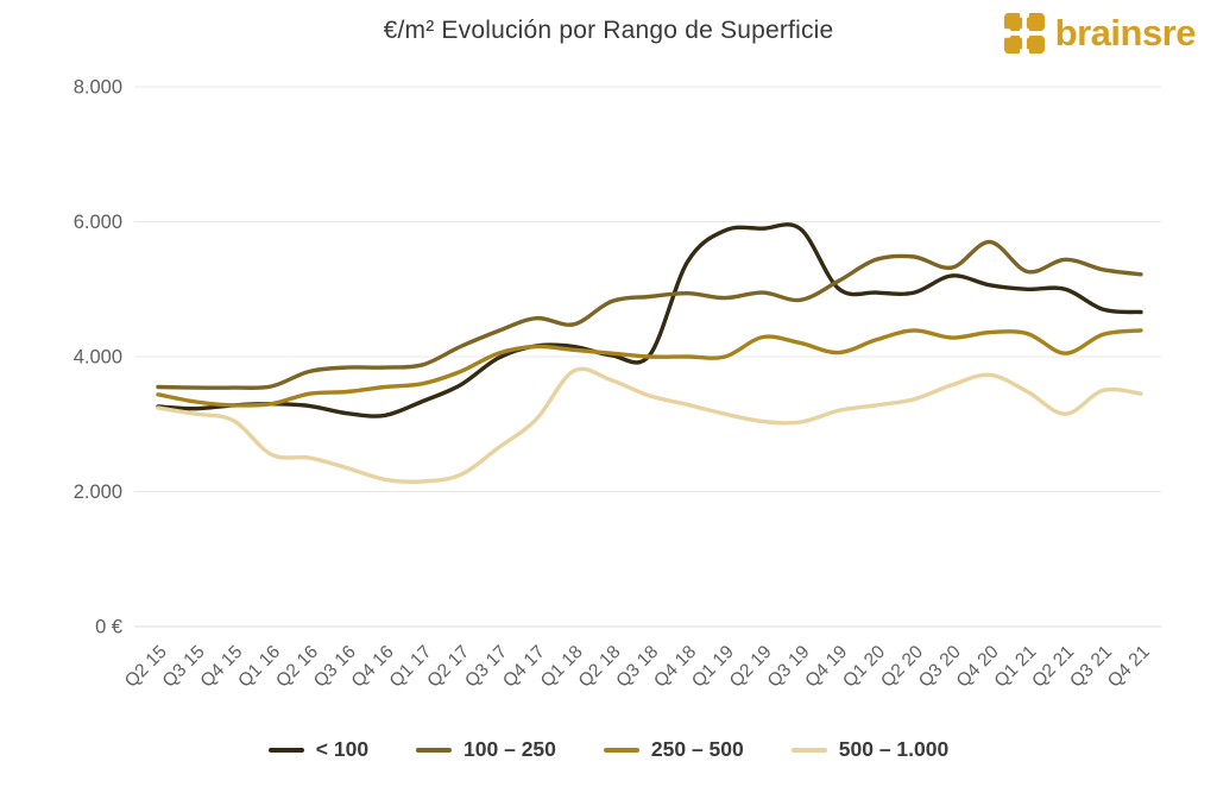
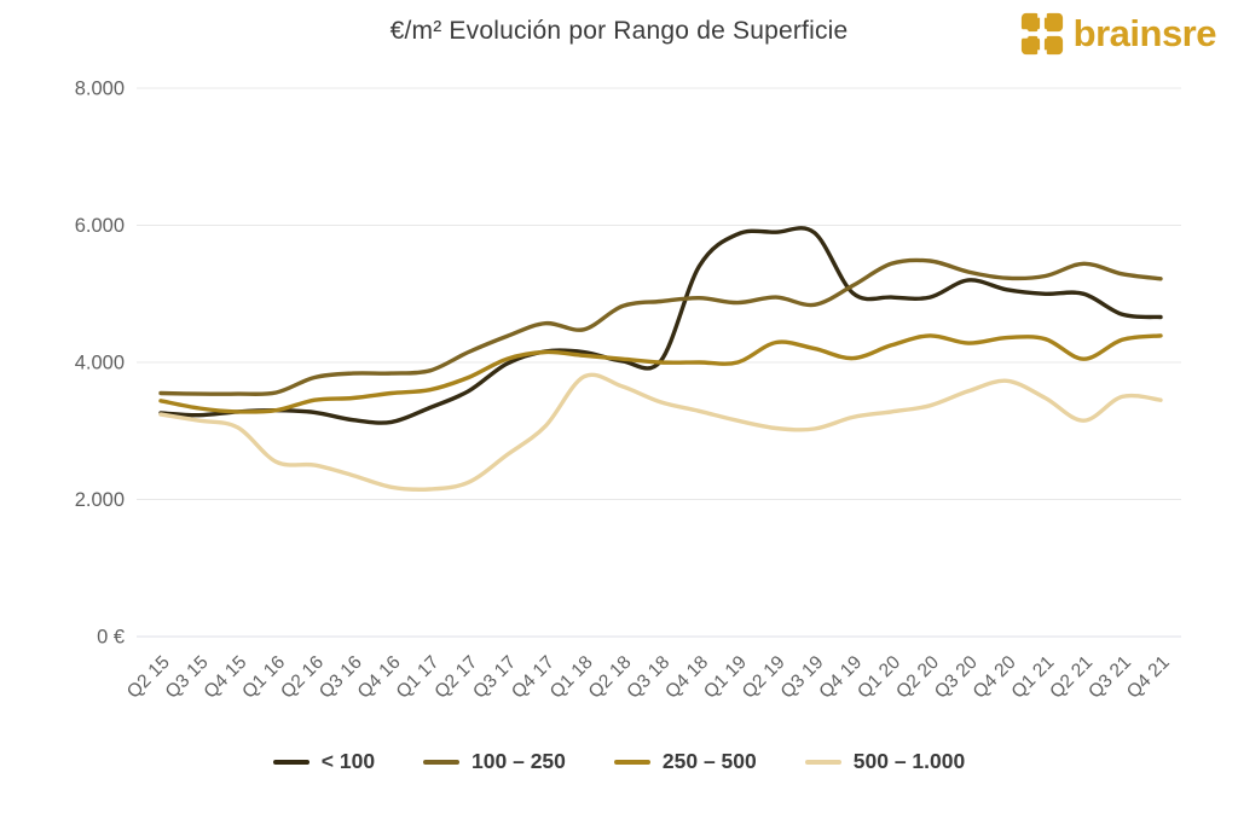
100 – 250/Q4 20: 5700 -> 5200
